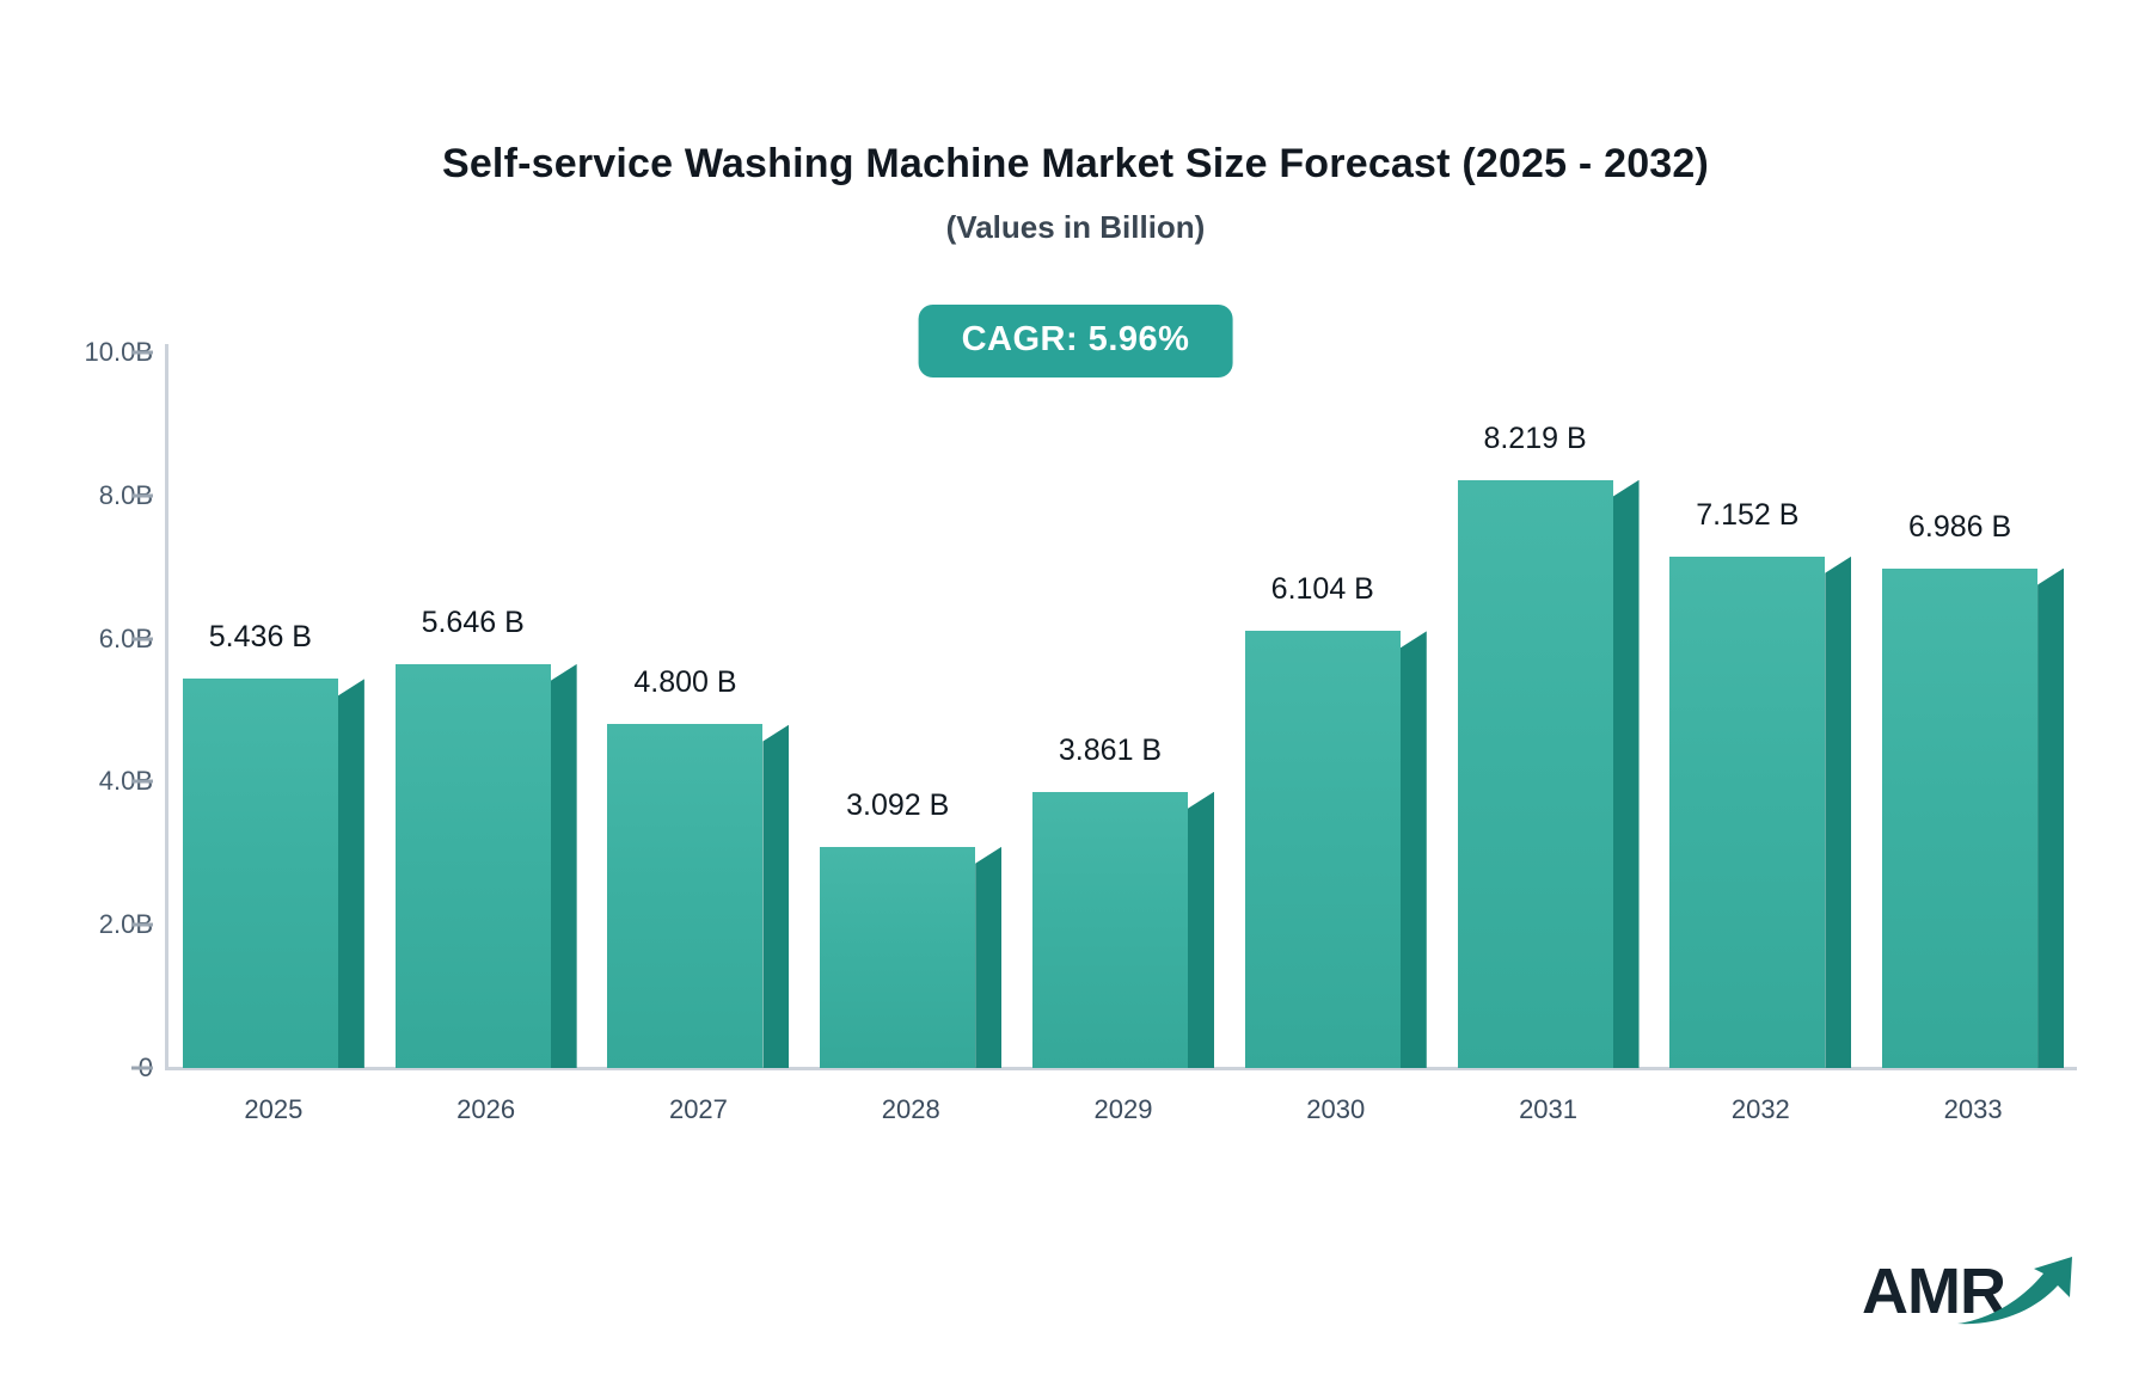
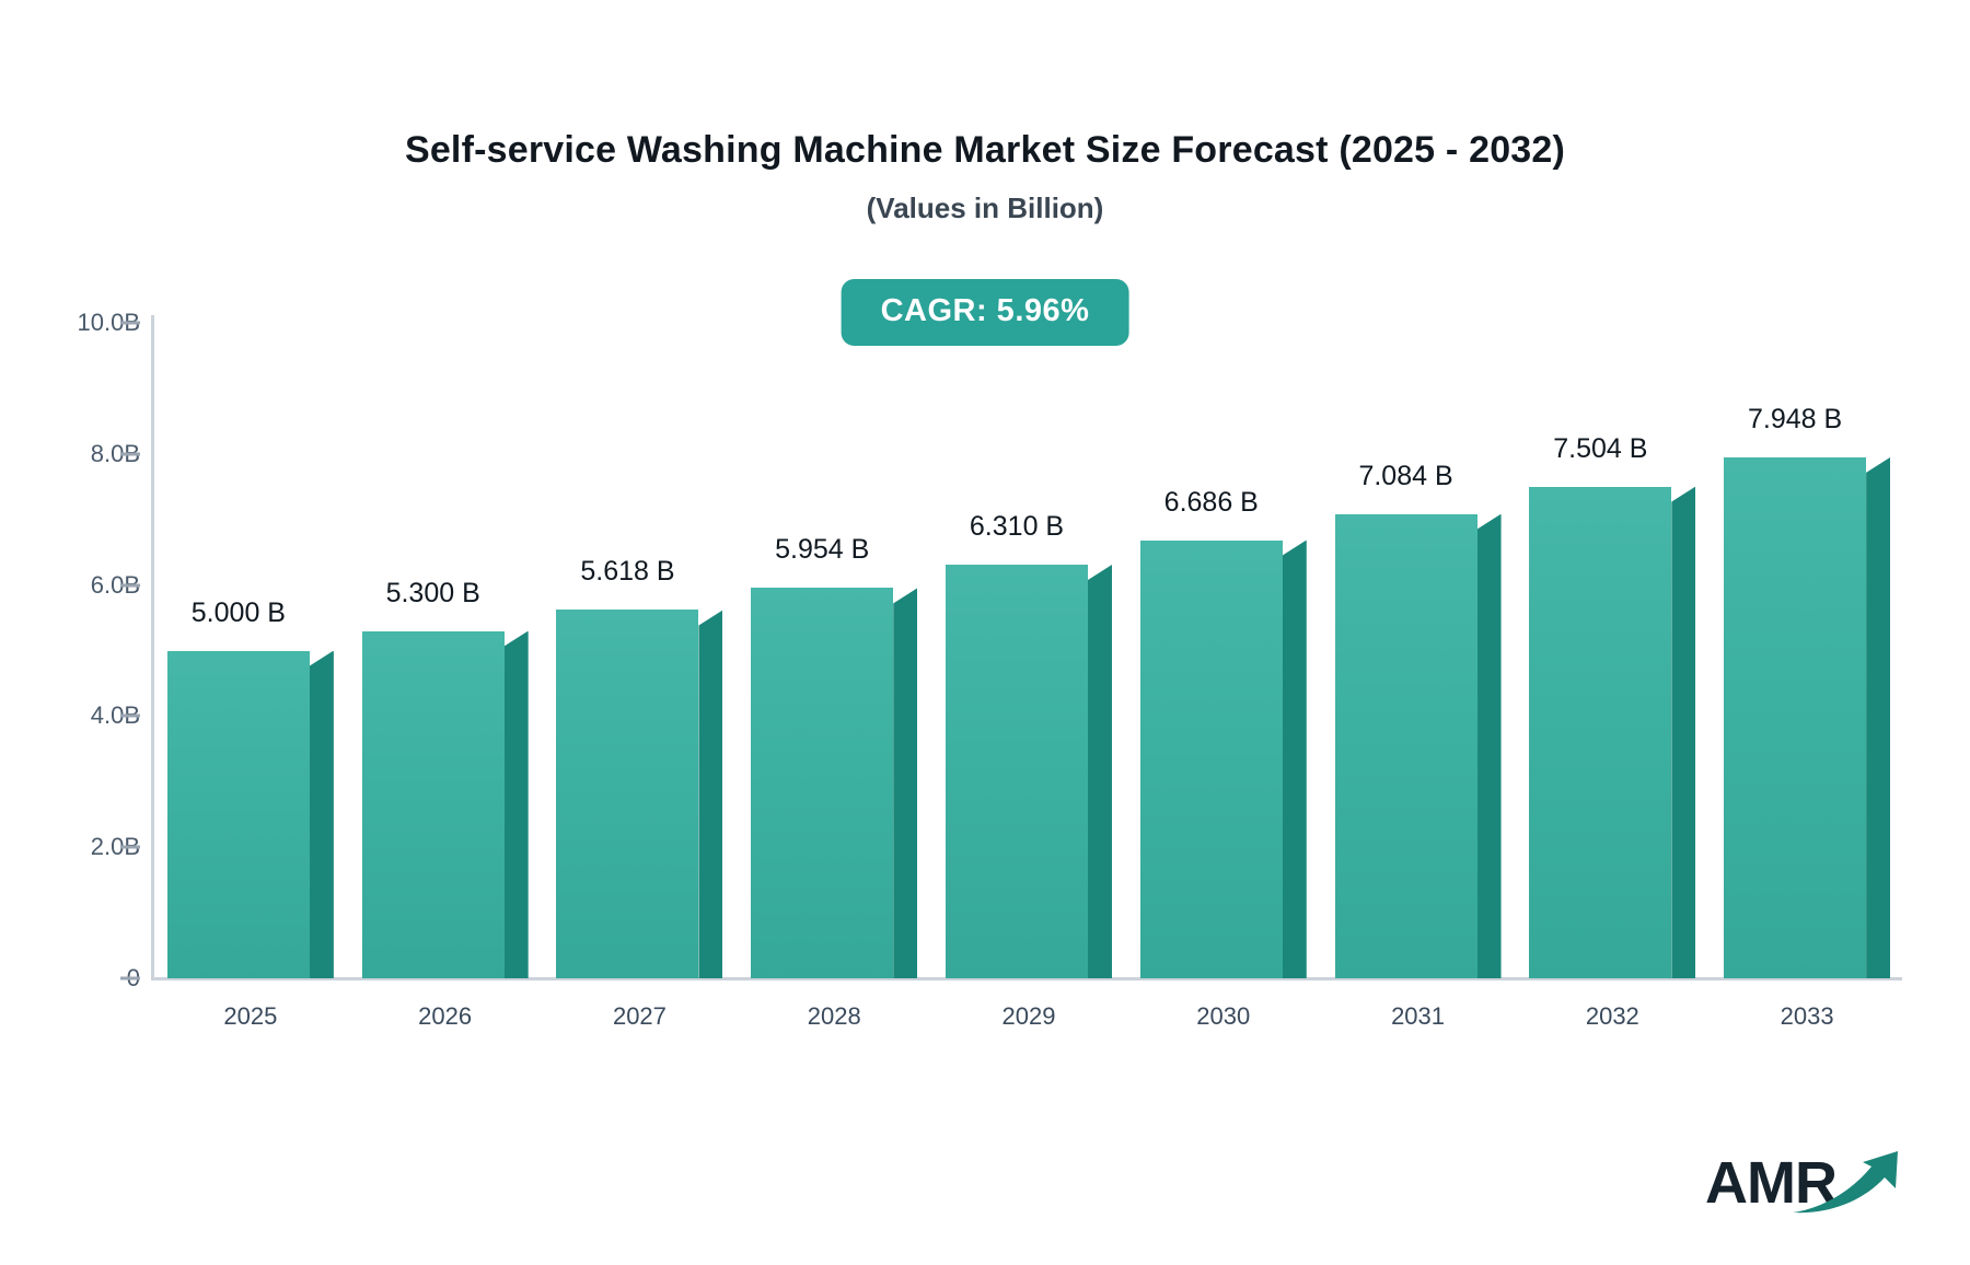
2025: 5.436 -> 5.000
2026: 5.646 -> 5.300
2027: 4.800 -> 5.618
2028: 3.092 -> 5.954
2029: 3.861 -> 6.310
2030: 6.104 -> 6.686
2031: 8.219 -> 7.084
2032: 7.152 -> 7.504
2033: 6.986 -> 7.948
